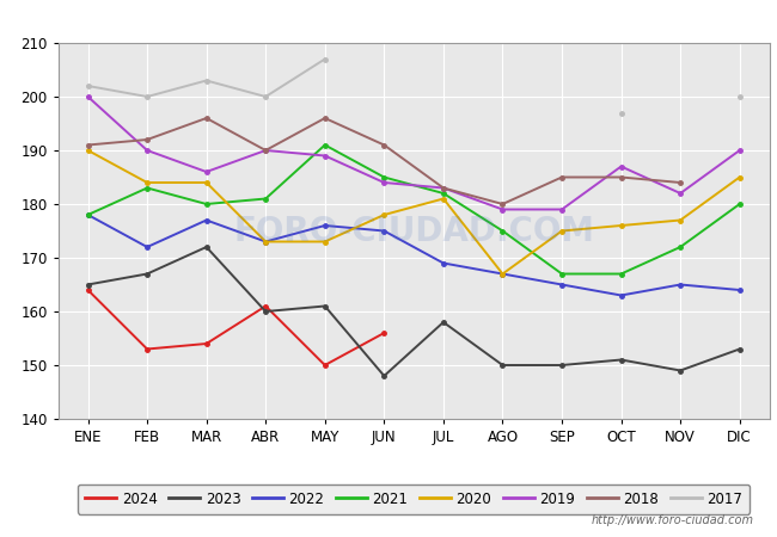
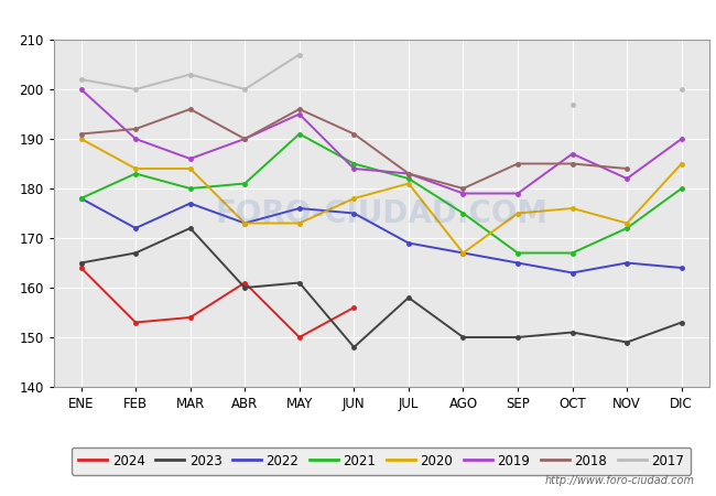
2019/MAY: 189 -> 195
2020/NOV: 177 -> 173
